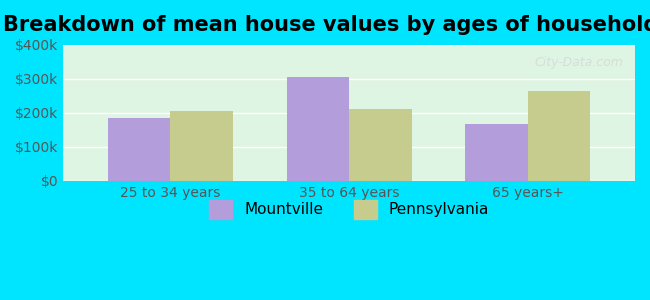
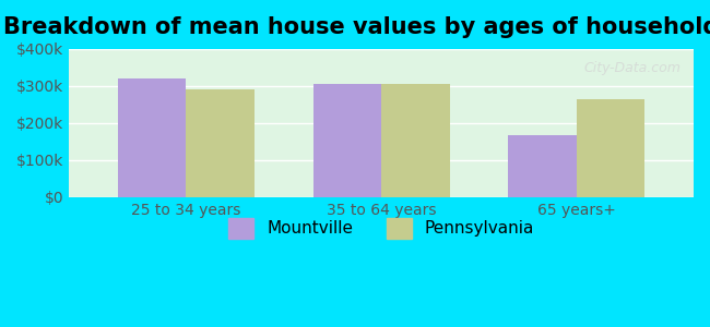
Mountville/25 to 34 years: $185k -> $320k
Pennsylvania/25 to 34 years: $205k -> $292k
Pennsylvania/35 to 64 years: $210k -> $305k
